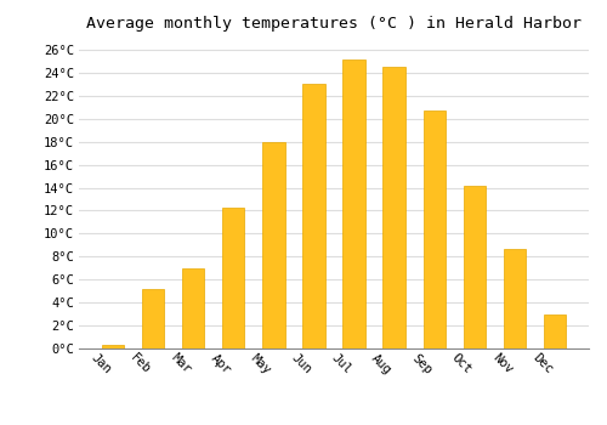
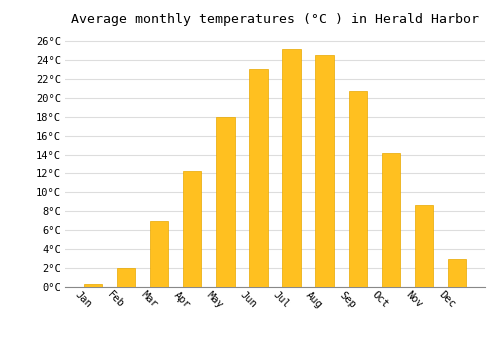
Feb: 5.2°C -> 2.0°C
